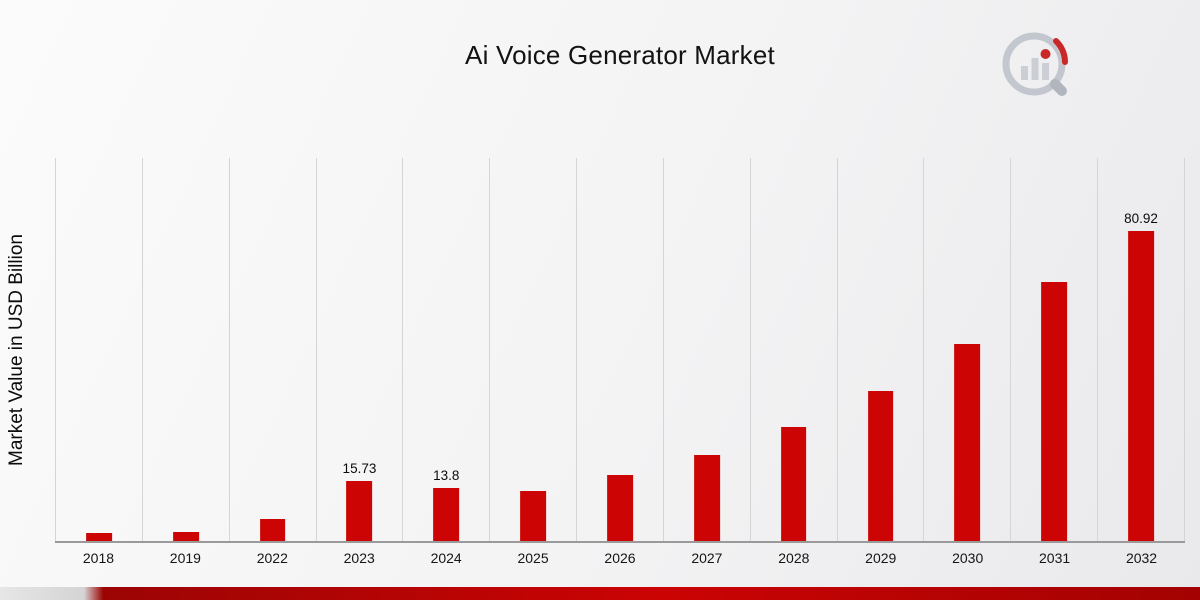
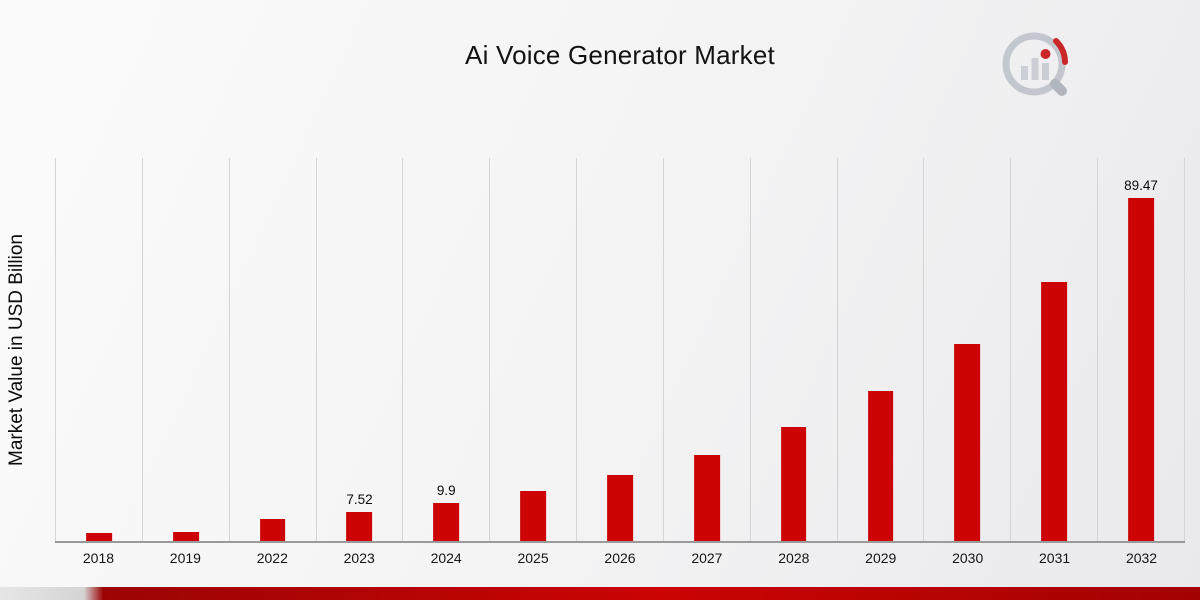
2023: 15.73 -> 7.52
2024: 13.8 -> 9.9
2032: 80.92 -> 89.47
